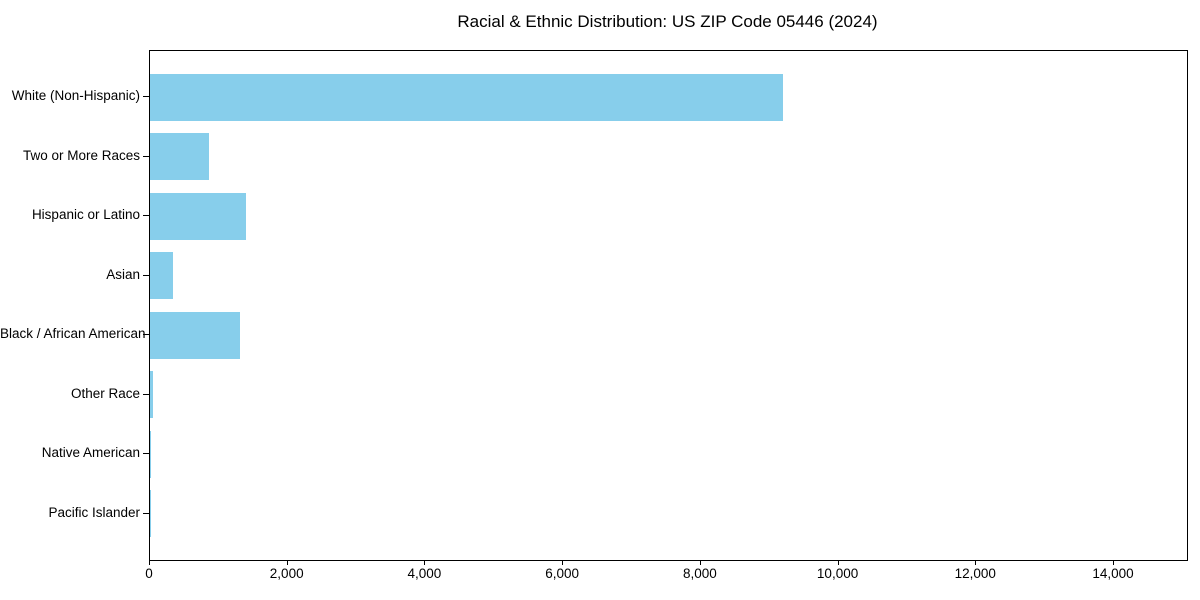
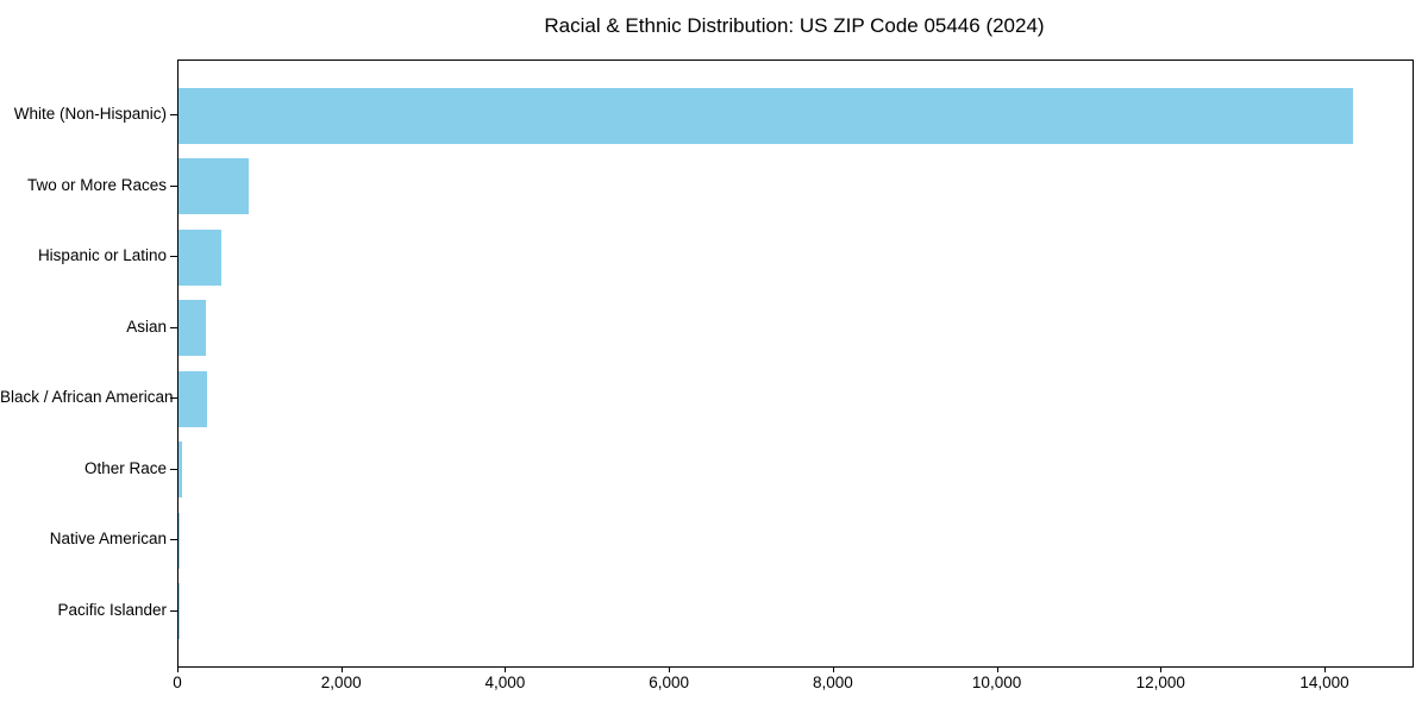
White (Non-Hispanic): 9200 -> 14300
Hispanic or Latino: 1400 -> 500
Black / African American: 1300 -> 400
